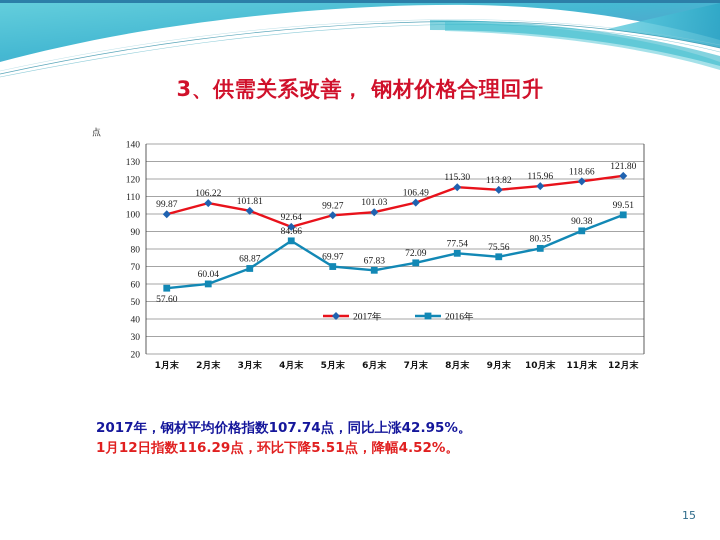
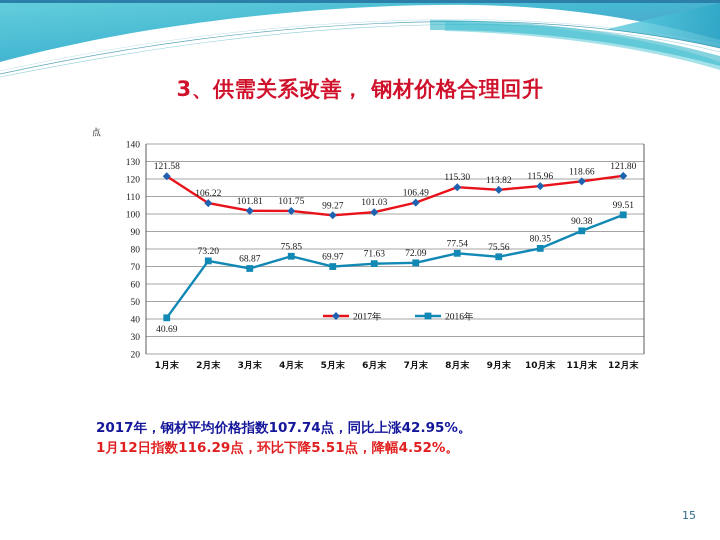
2017年/1月末: 99.87 -> 121.58
2016年/1月末: 57.60 -> 40.69
2016年/2月末: 60.04 -> 73.20
2017年/4月末: 92.64 -> 101.75
2016年/4月末: 84.66 -> 75.85
2016年/6月末: 67.83 -> 71.63
